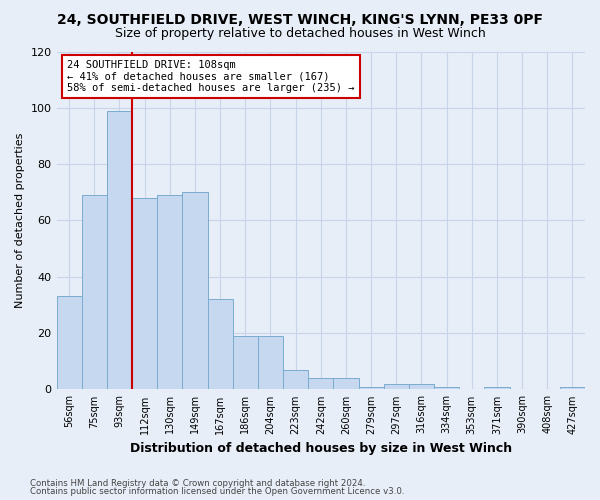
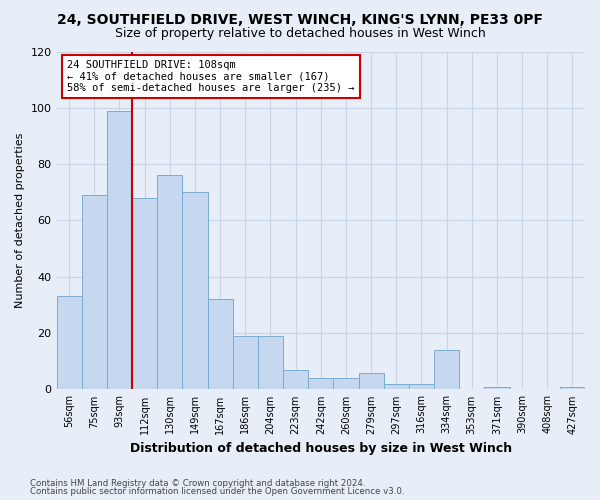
130sqm: 69 -> 76
279sqm: 1 -> 6
334sqm: 1 -> 14
